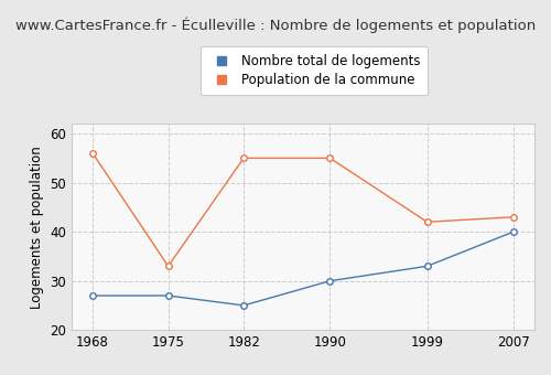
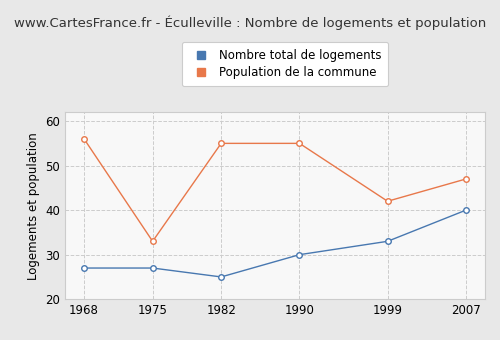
Population de la commune/2007: 43 -> 47
